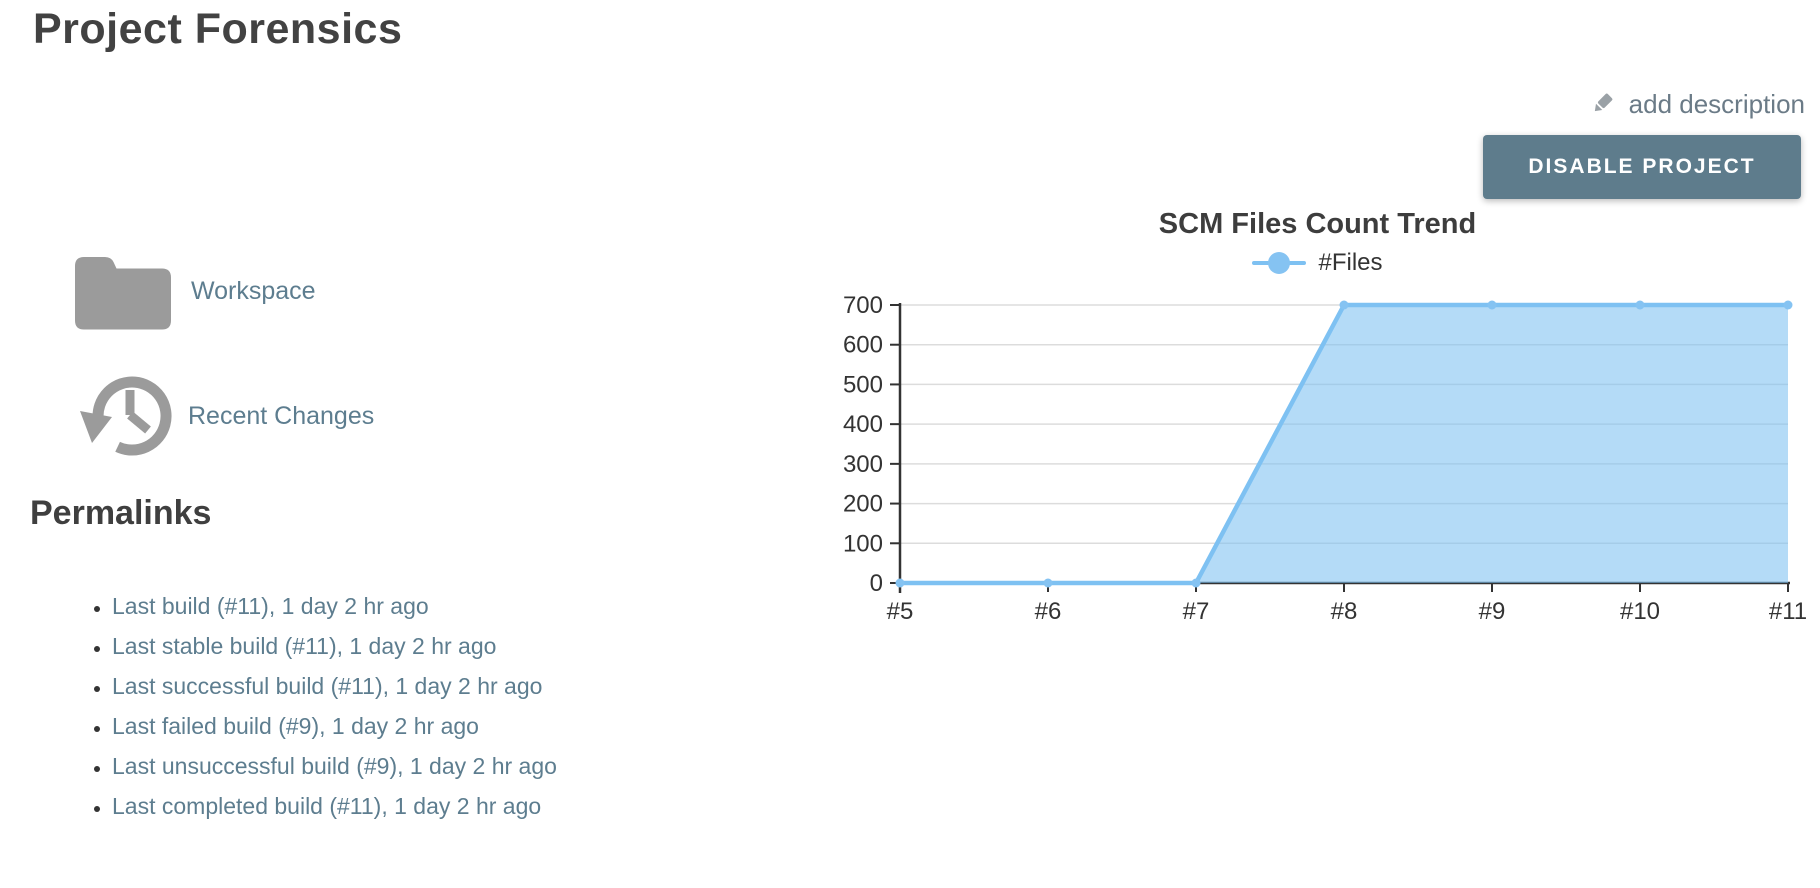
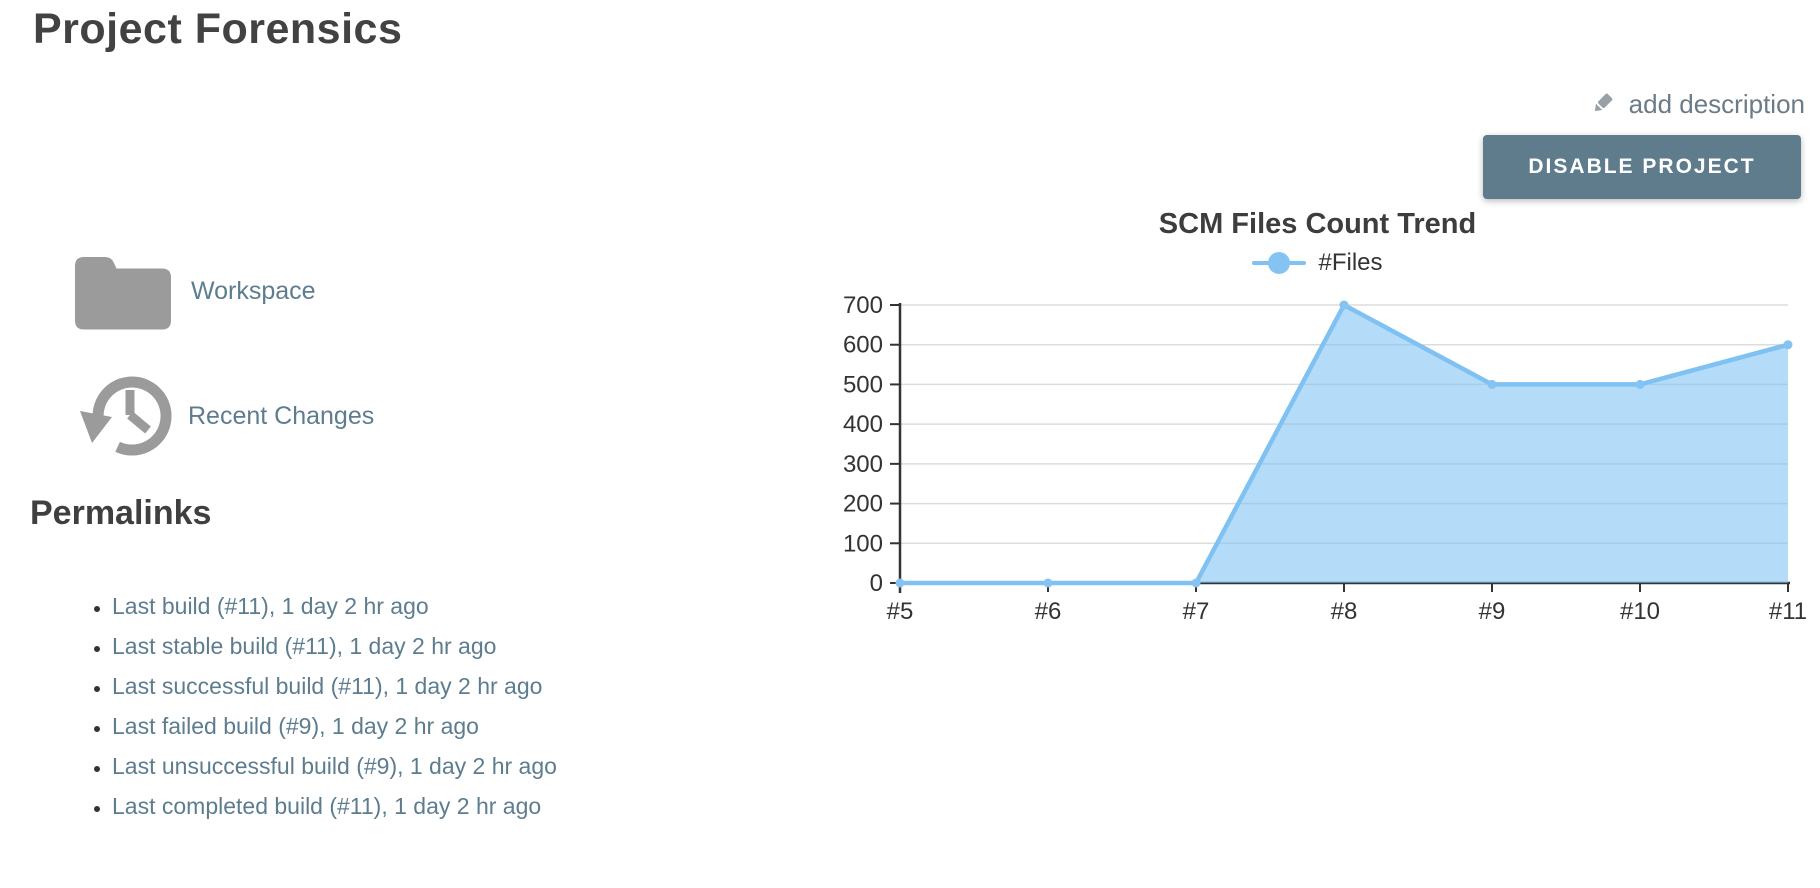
#9: 700 -> 500
#10: 700 -> 500
#11: 700 -> 600
